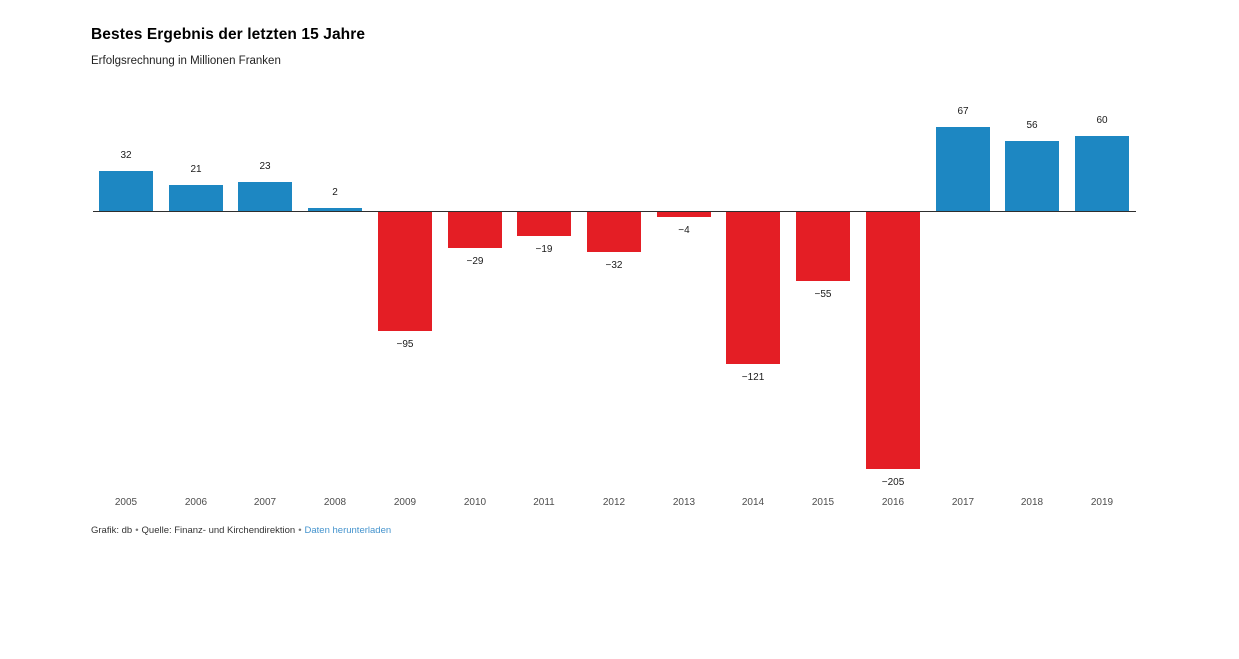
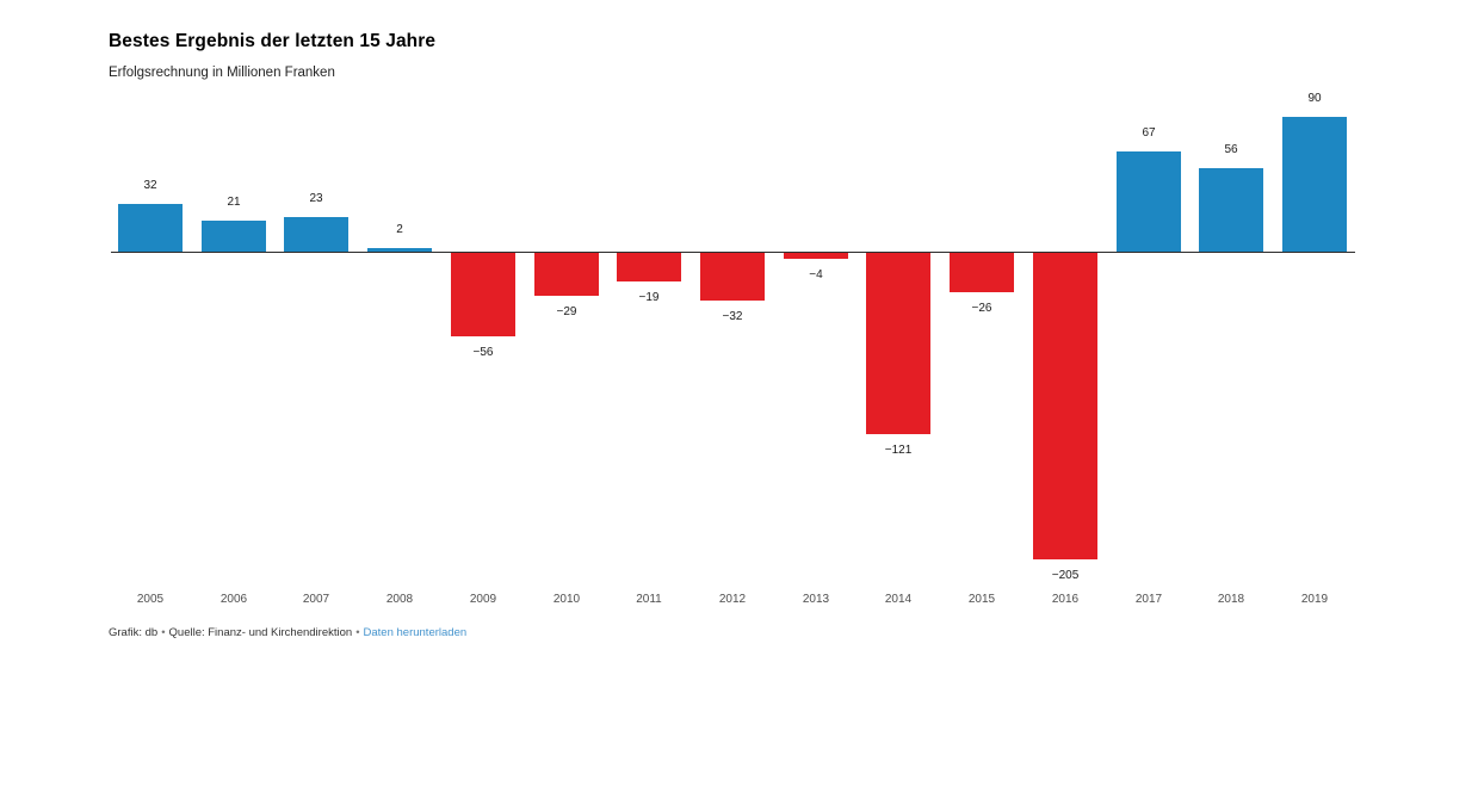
2009: −95 -> −56
2015: −55 -> −26
2019: 60 -> 90
